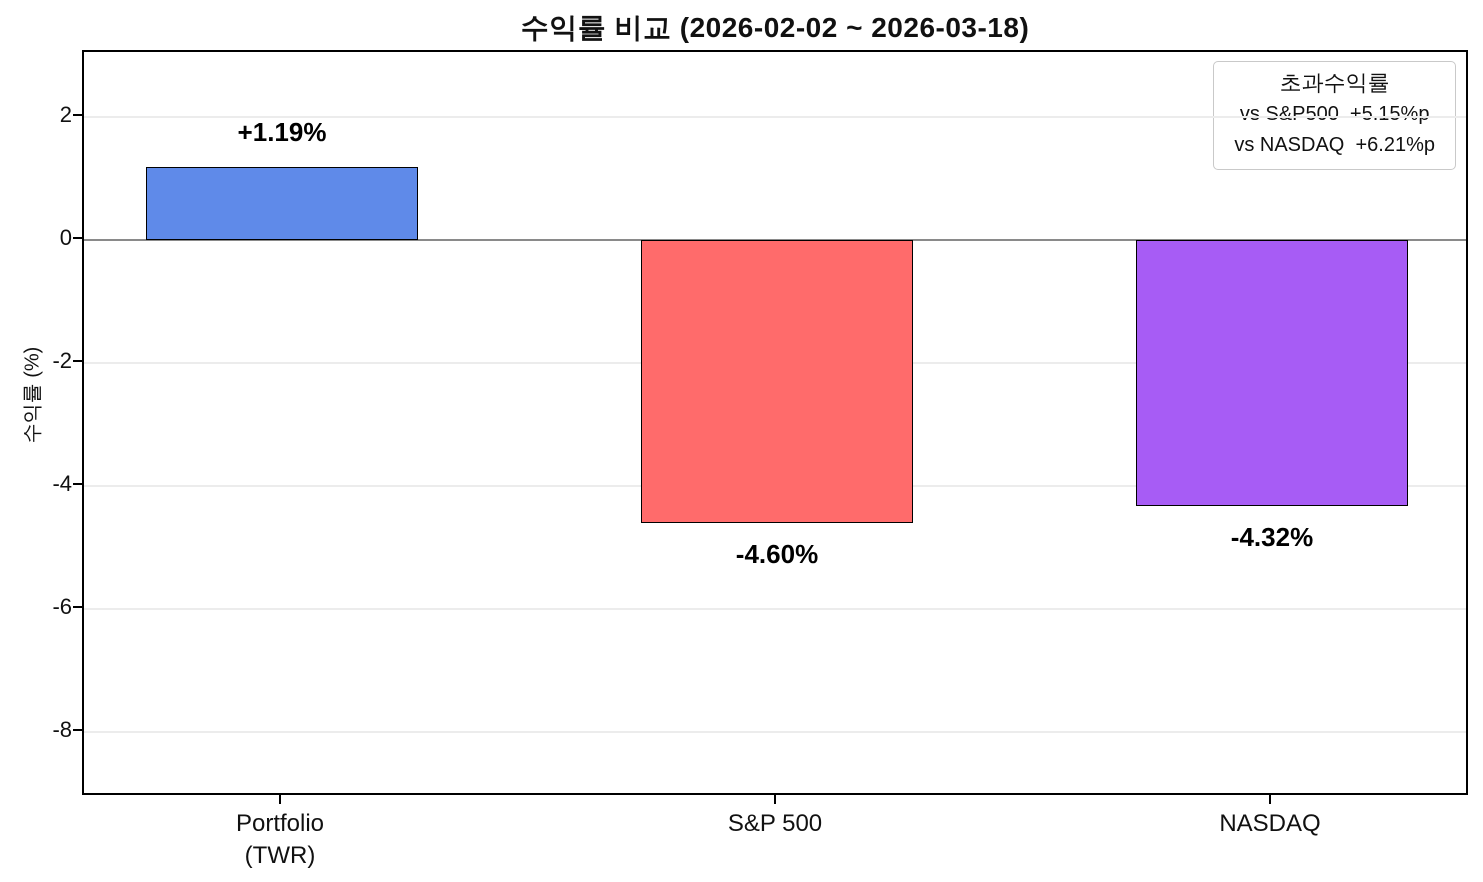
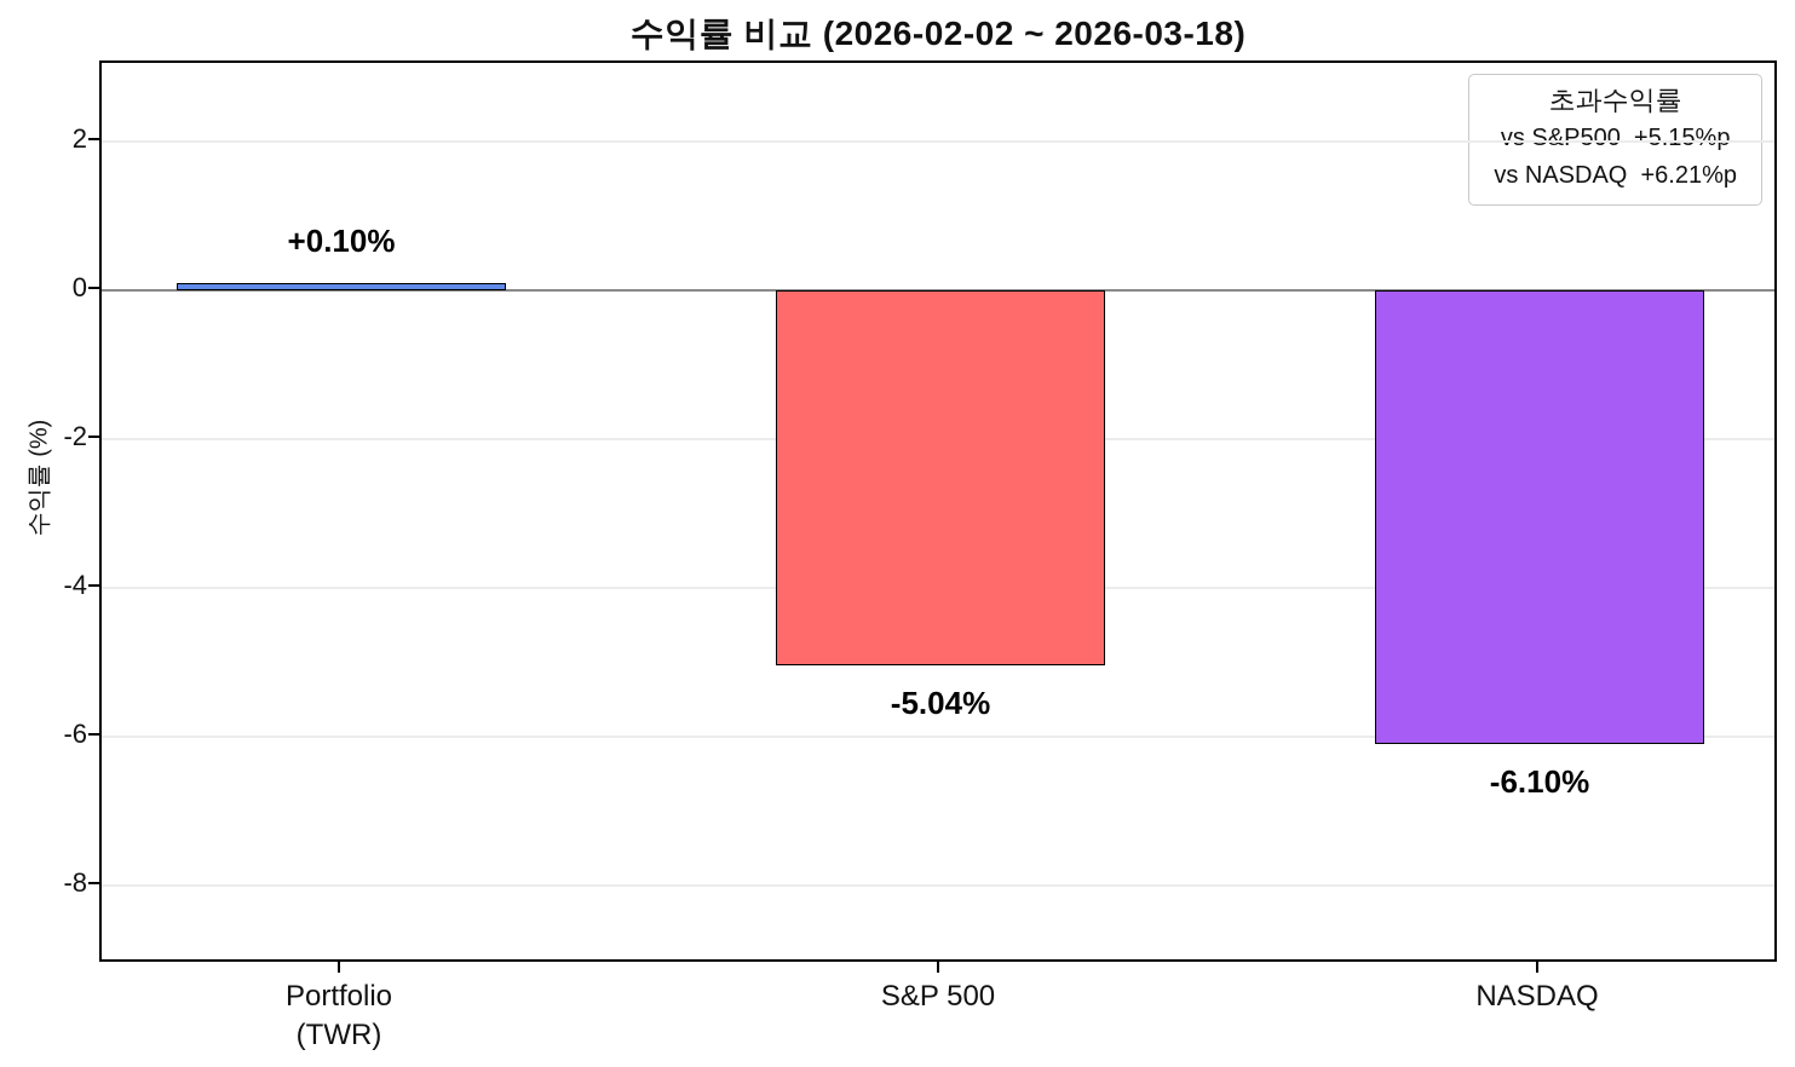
Portfolio (TWR): +1.19% -> +0.10%
S&P 500: -4.60% -> -5.04%
NASDAQ: -4.32% -> -6.10%
